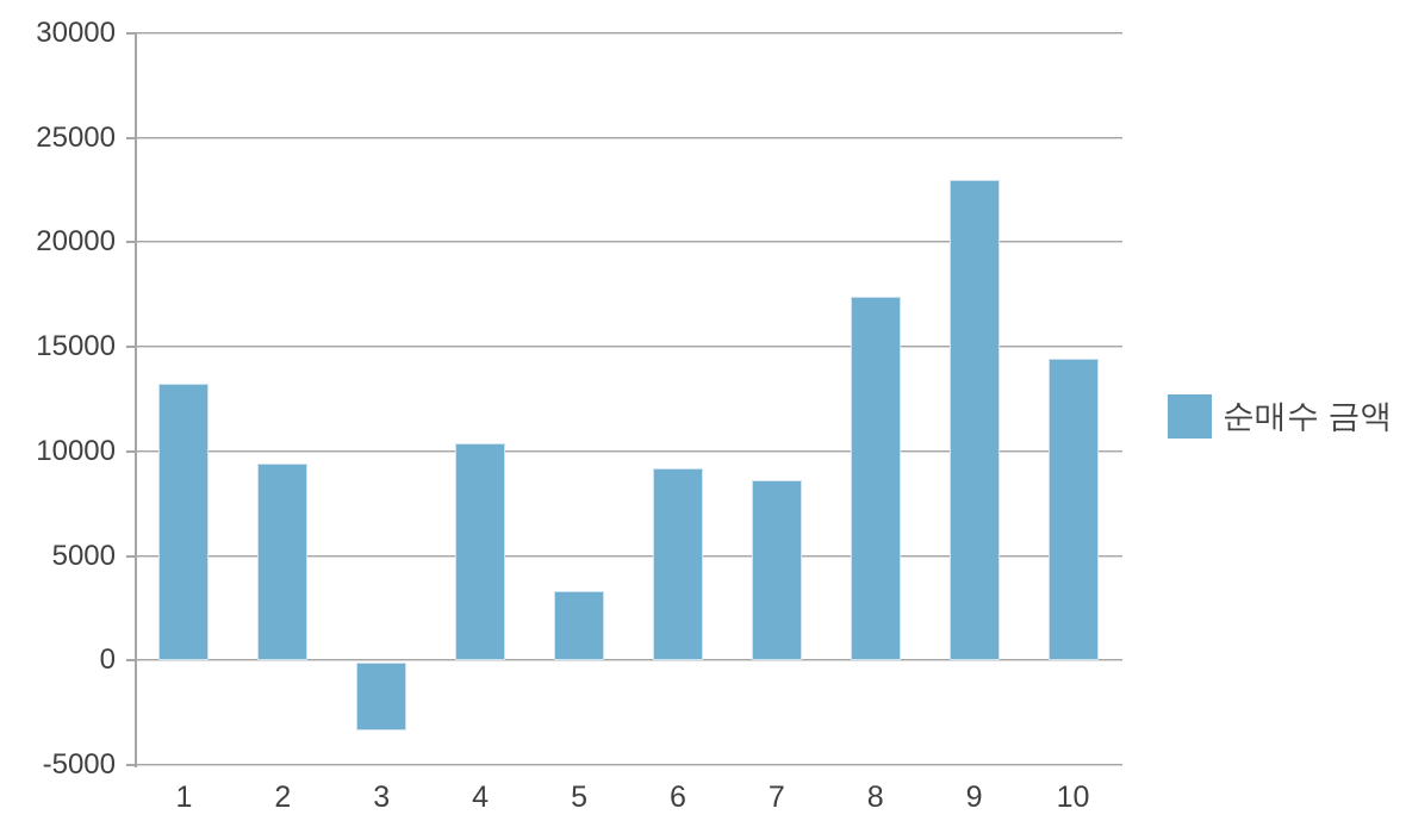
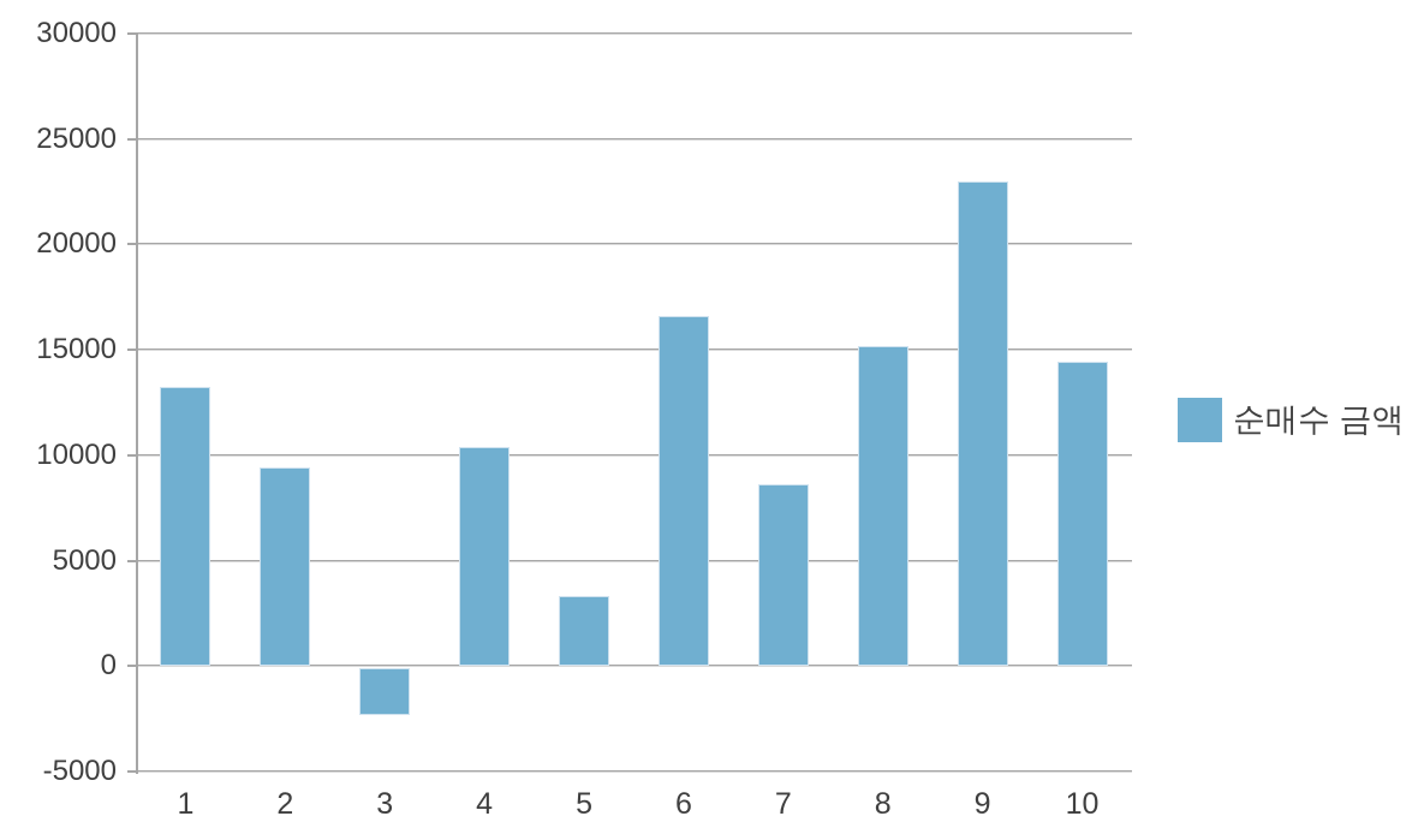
3: -3400 -> -2300
6: 9200 -> 16600
8: 17400 -> 15200
